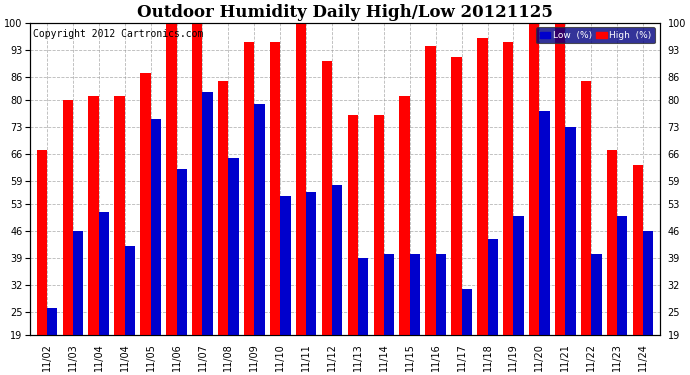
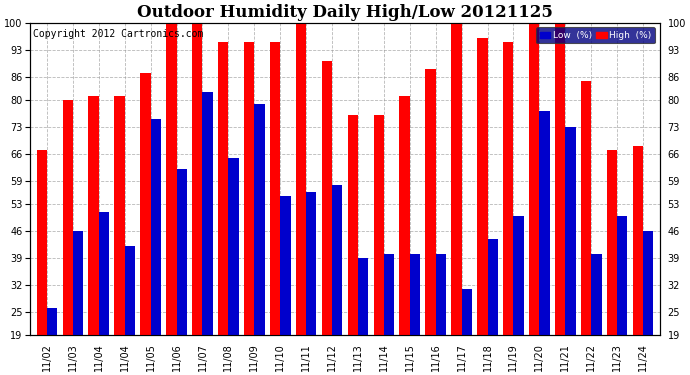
High (%)/11/08: 85 -> 95
High (%)/11/16: 94 -> 88
High (%)/11/17: 91 -> 100
High (%)/11/24: 63 -> 68
